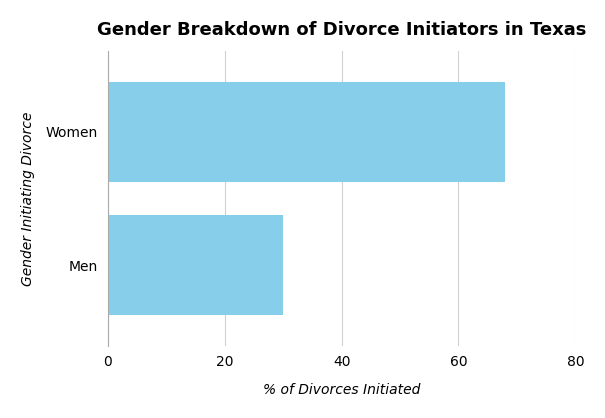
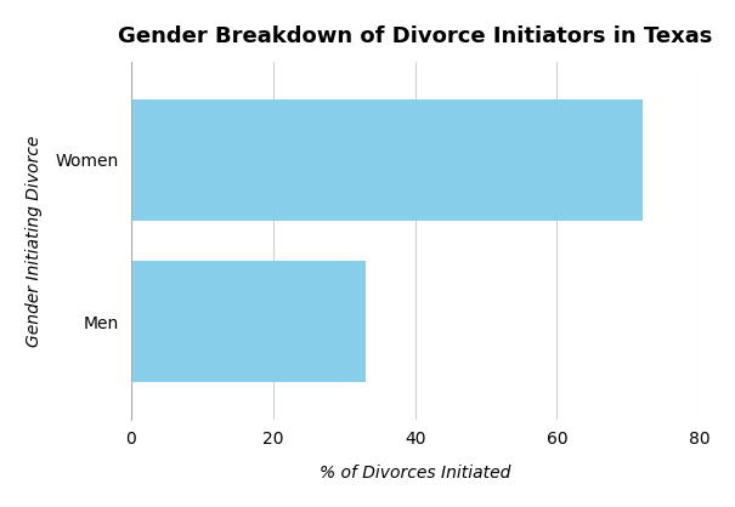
Women: 68 -> 72
Men: 30 -> 33
